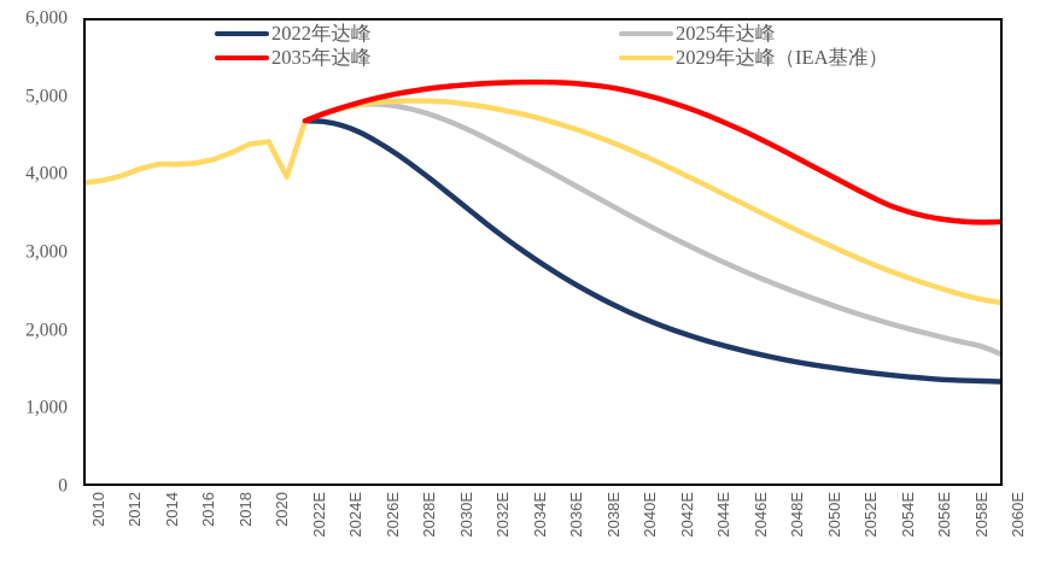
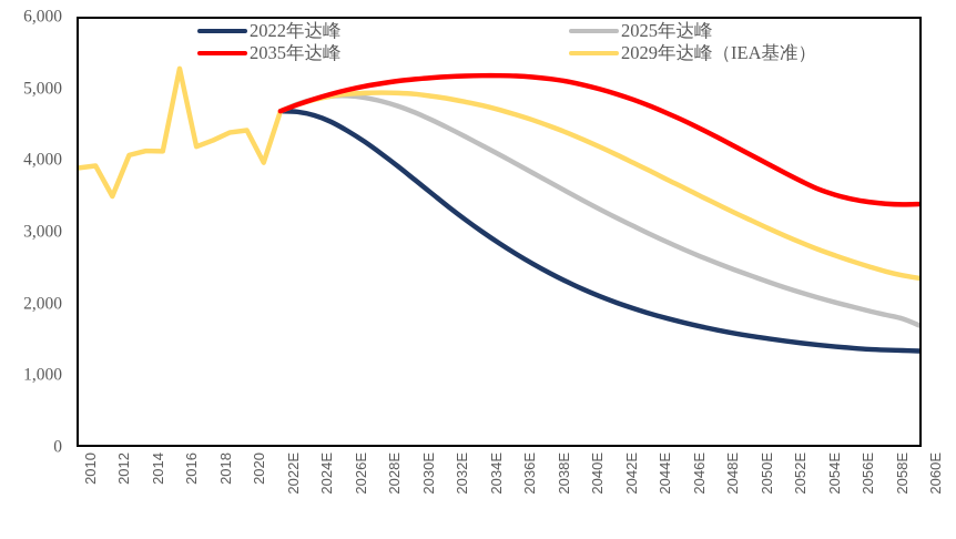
2029年达峰（IEA基准）/2012: 4000 -> 3500
2029年达峰（IEA基准）/2016: 4200 -> 5300
